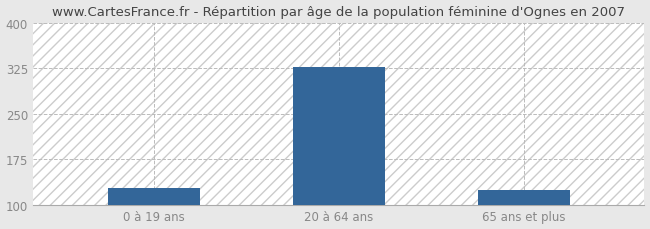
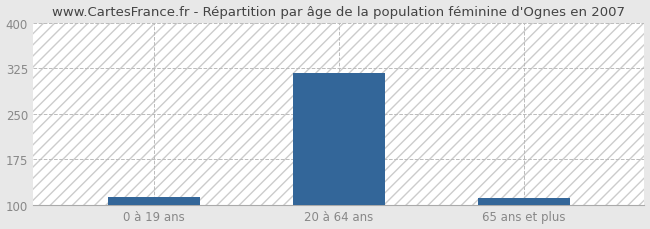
0 à 19 ans: 128 -> 113
20 à 64 ans: 328 -> 318
65 ans et plus: 124 -> 111
